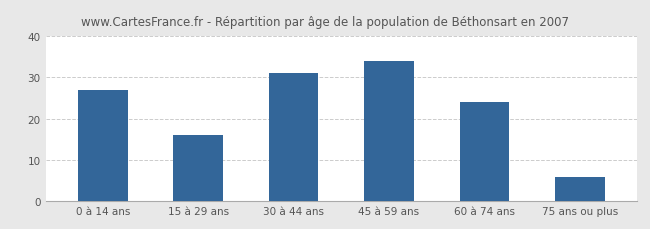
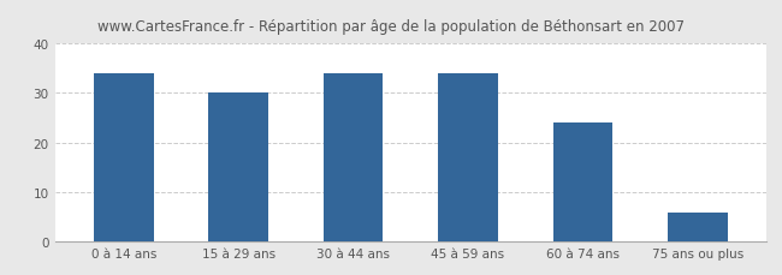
0 à 14 ans: 27 -> 34
15 à 29 ans: 16 -> 30
30 à 44 ans: 31 -> 34
